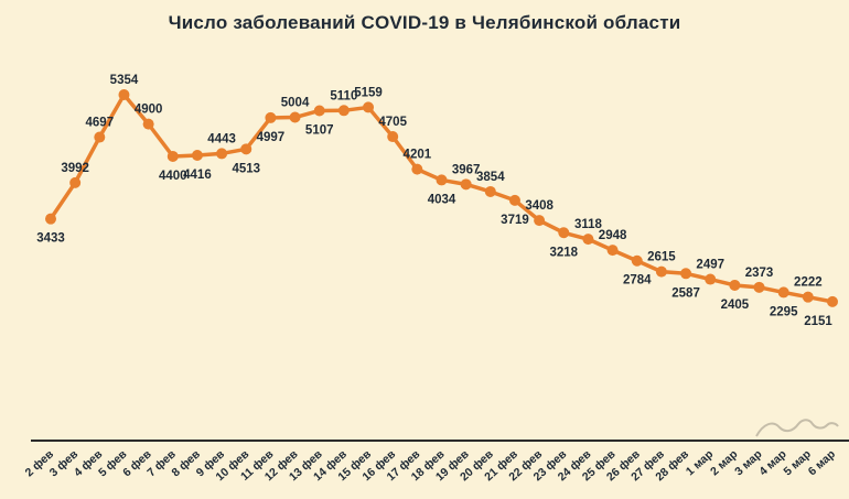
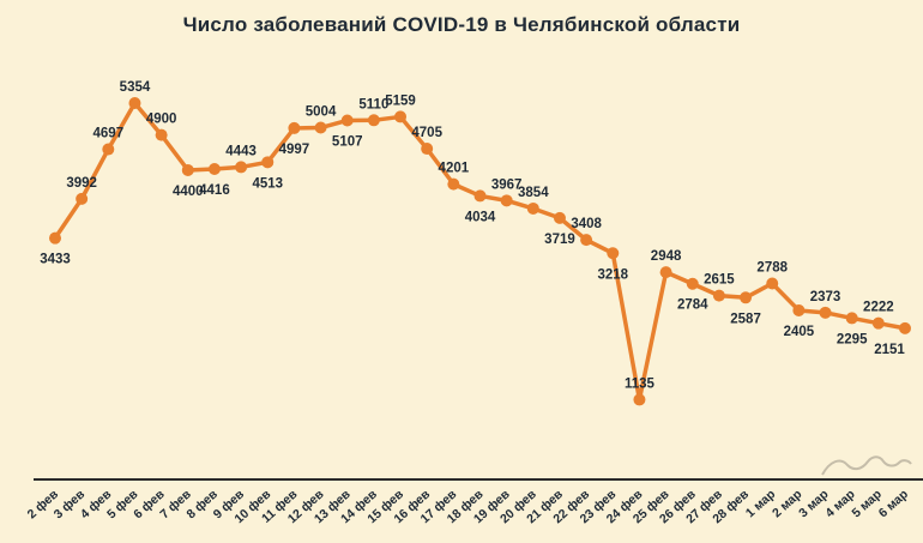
24 фев: 3118 -> 1135
1 мар: 2497 -> 2788
